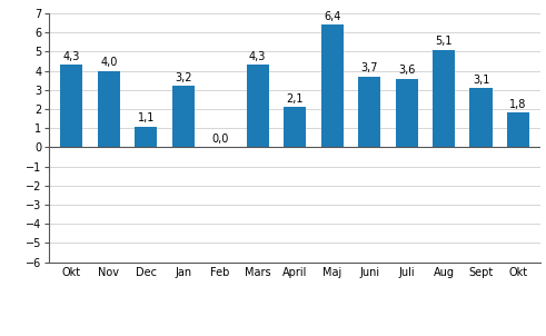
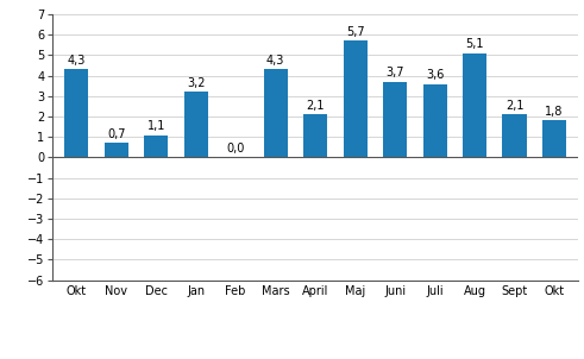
Nov: 4,0 -> 0,7
Maj: 6,4 -> 5,7
Sept: 3,1 -> 2,1
